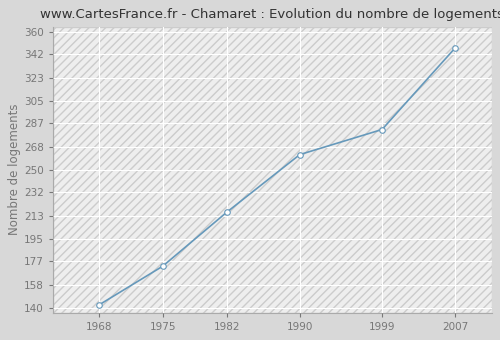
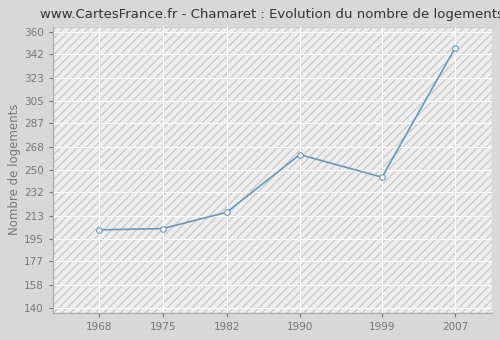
1968: 142 -> 202
1975: 173 -> 203
1999: 282 -> 244
